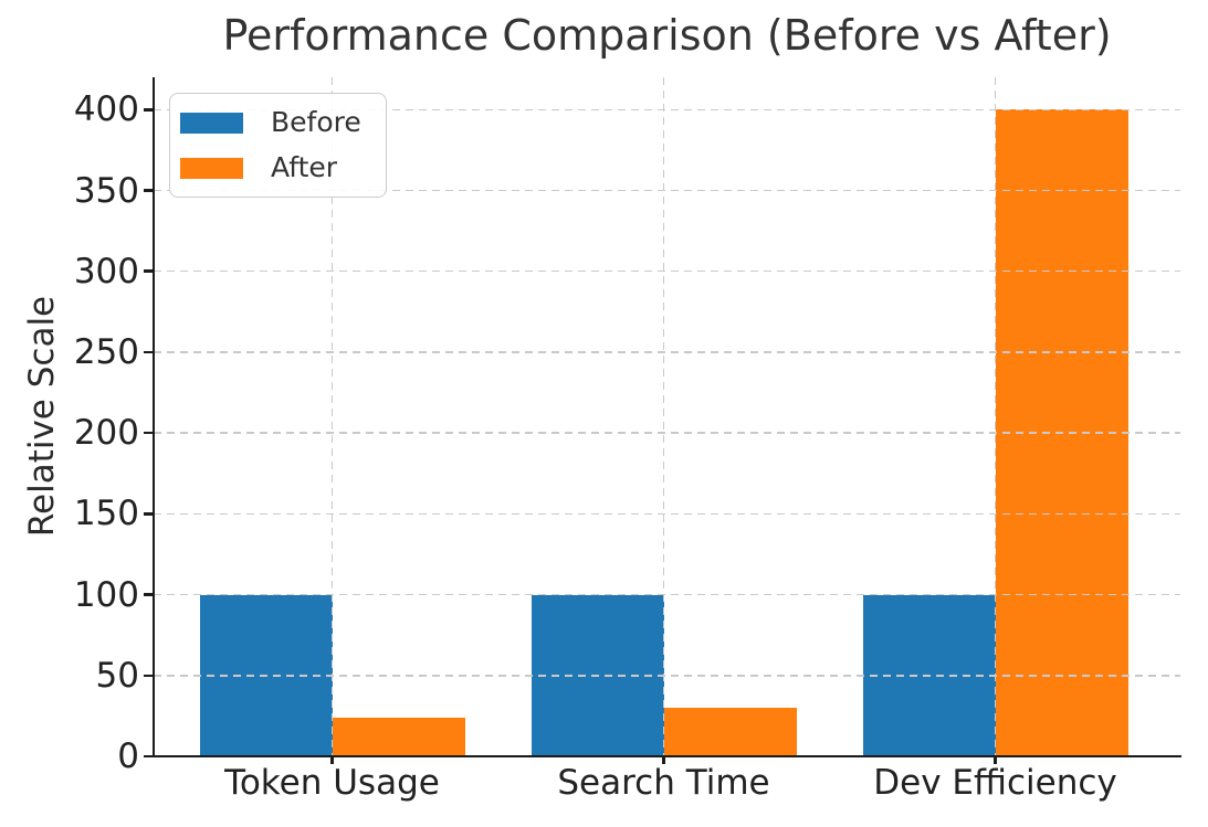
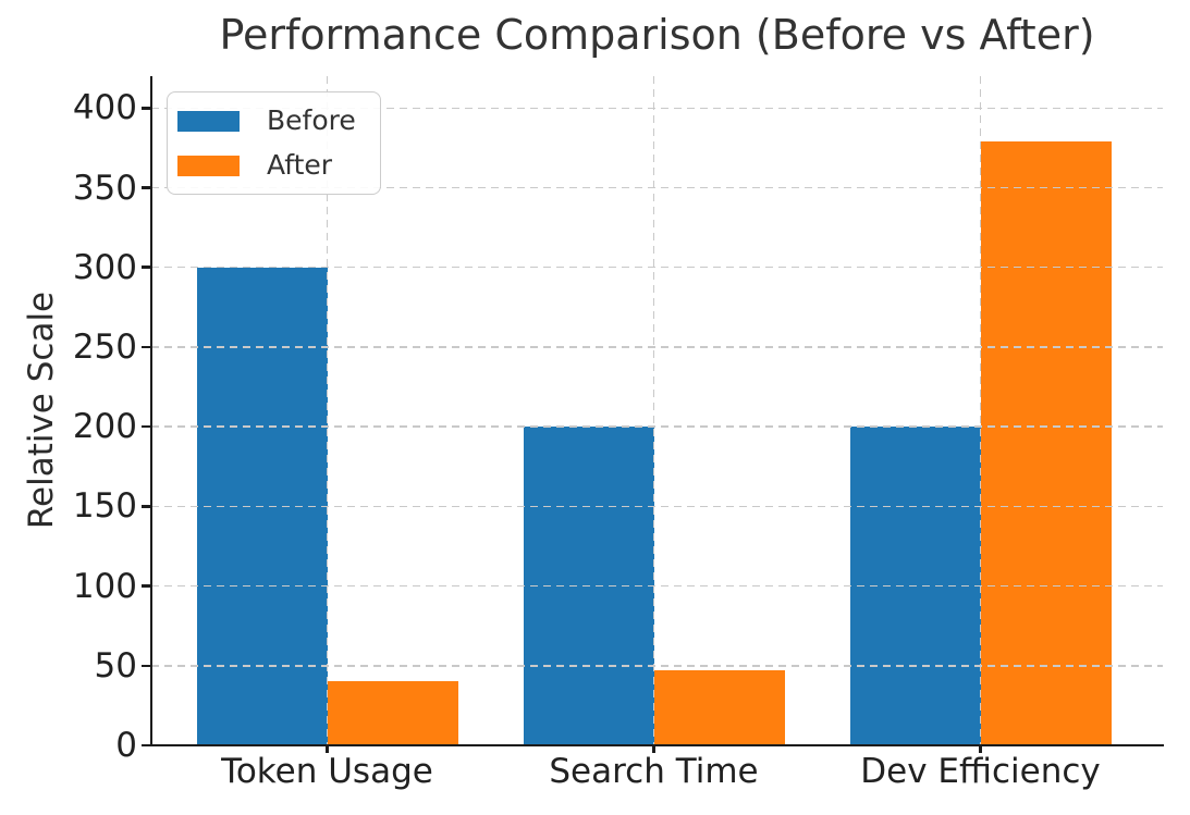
Before/Token Usage: 100 -> 300
After/Token Usage: 24 -> 40
Before/Search Time: 100 -> 200
After/Search Time: 30 -> 47
Before/Dev Efficiency: 100 -> 200
After/Dev Efficiency: 400 -> 379
